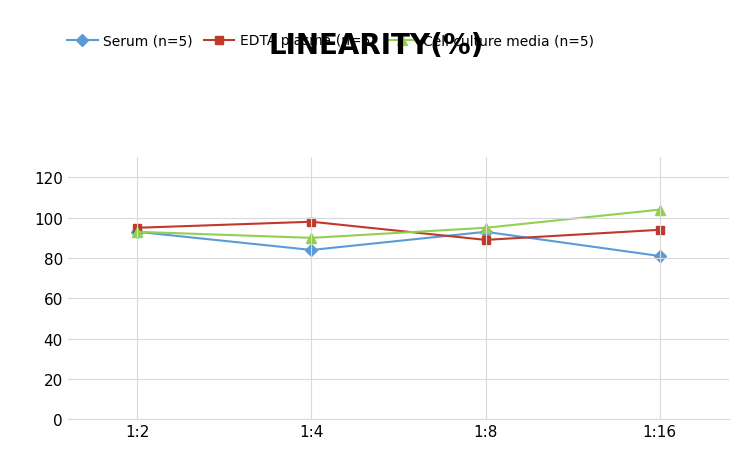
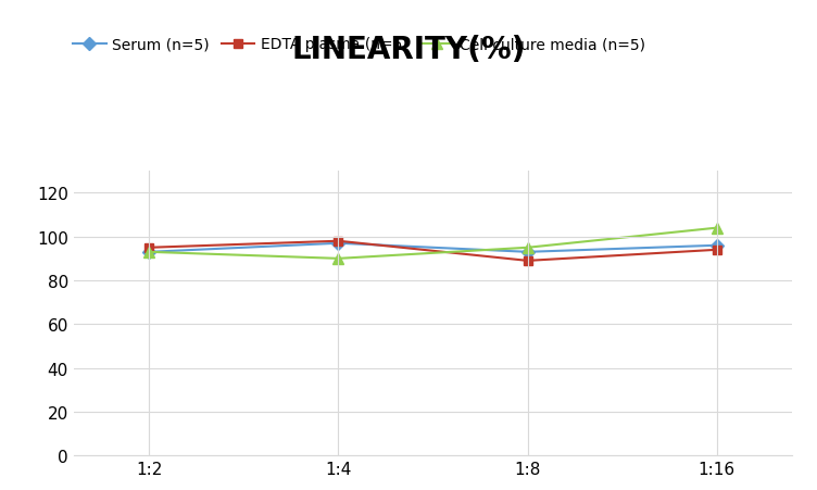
Serum (n=5)/1:4: 84 -> 97
Serum (n=5)/1:16: 81 -> 96
